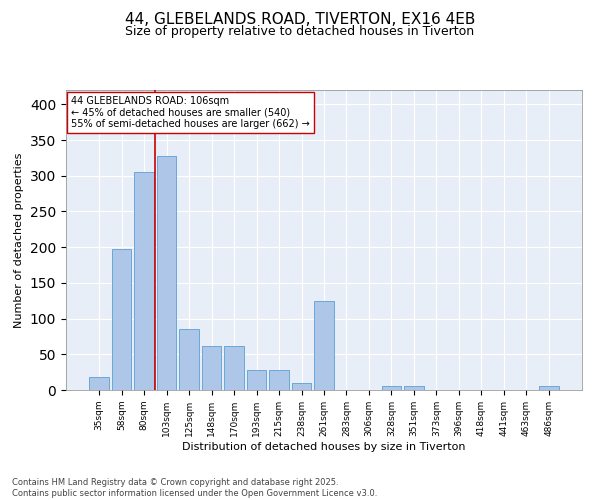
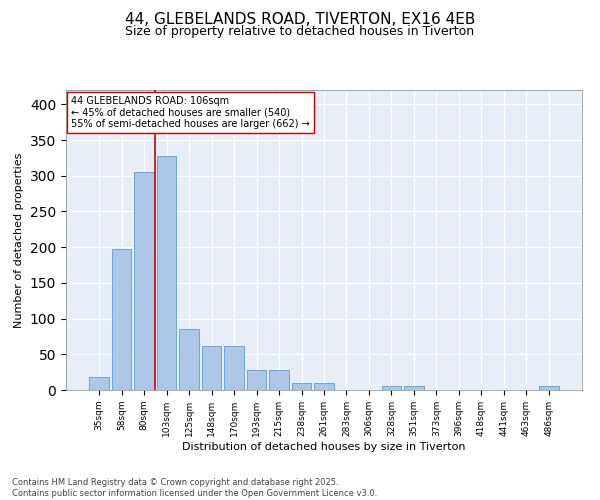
261sqm: 124 -> 10
